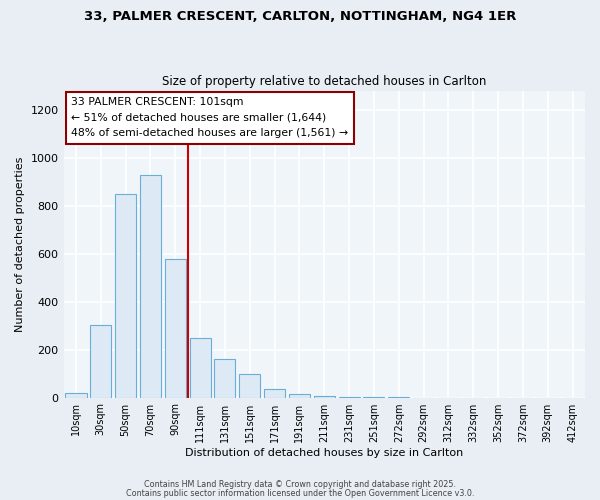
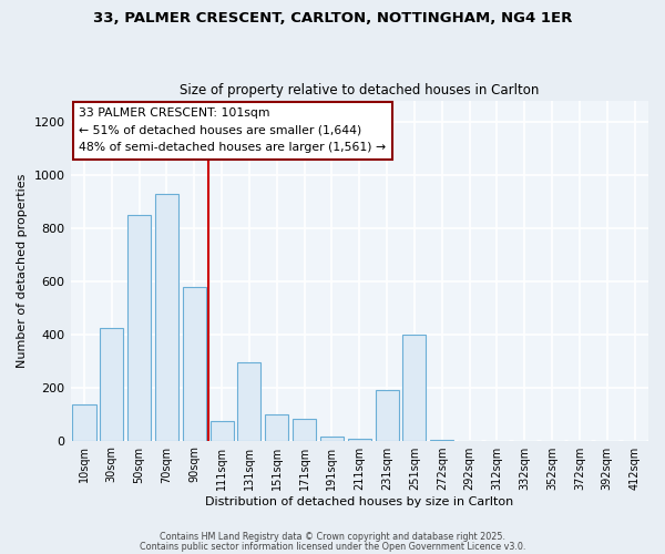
10sqm: 20 -> 135
30sqm: 305 -> 425
111sqm: 248 -> 75
131sqm: 163 -> 295
171sqm: 35 -> 80
231sqm: 3 -> 190
251sqm: 3 -> 400
